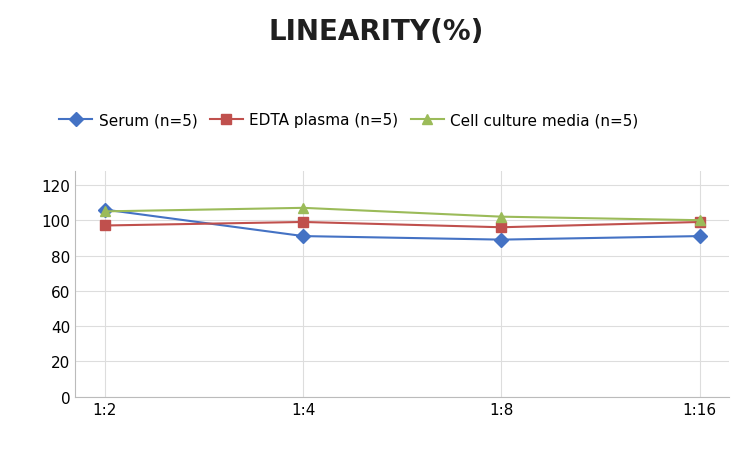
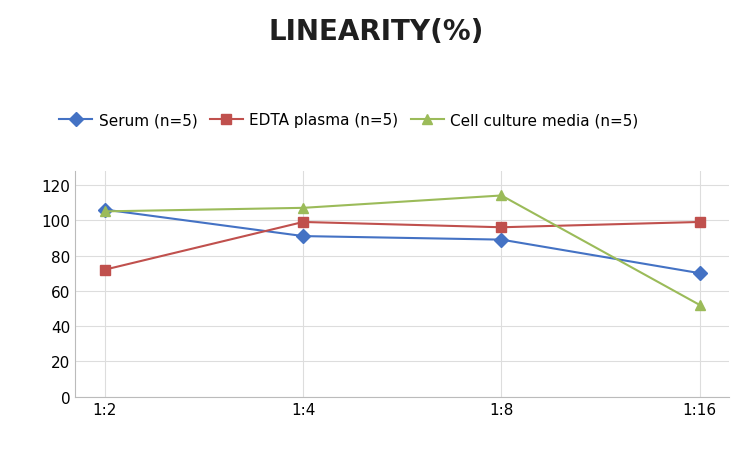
EDTA plasma (n=5)/1:2: 97 -> 72
Cell culture media (n=5)/1:8: 102 -> 114
Serum (n=5)/1:16: 91 -> 70
Cell culture media (n=5)/1:16: 100 -> 52
